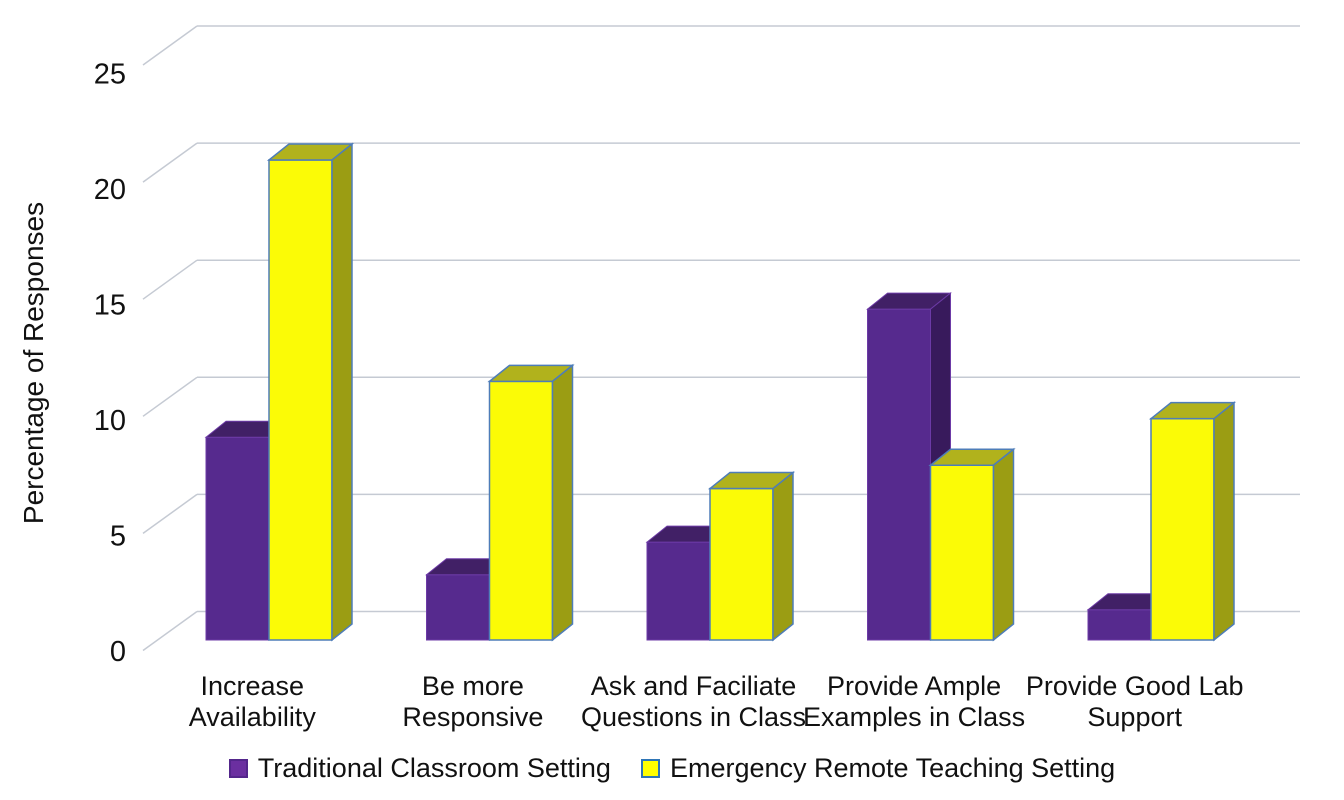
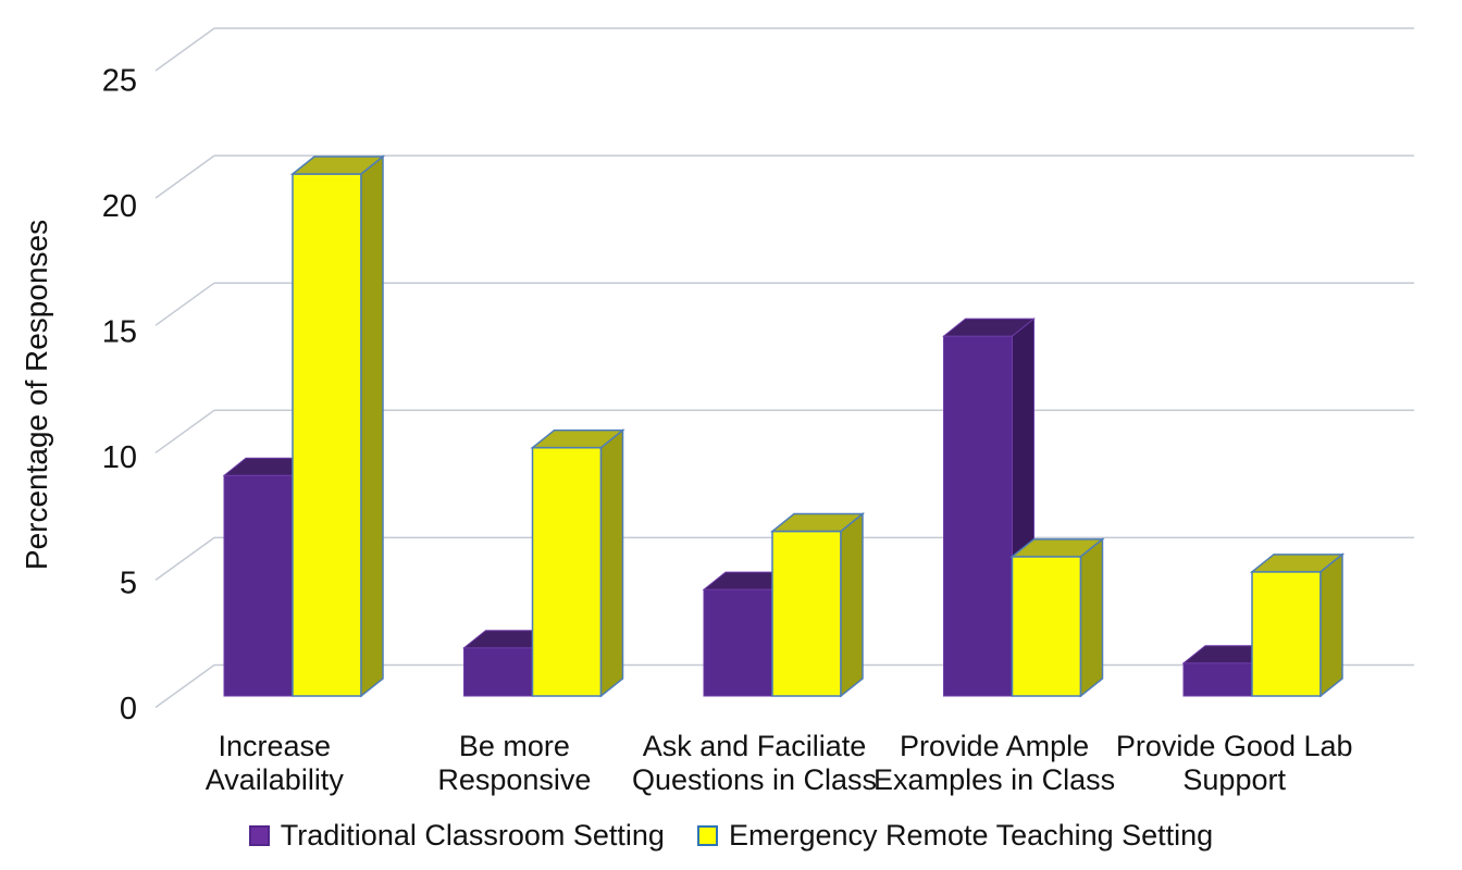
Traditional Classroom Setting/Be more Responsive: 2.8 -> 1.9
Emergency Remote Teaching Setting/Be more Responsive: 11.1 -> 9.8
Emergency Remote Teaching Setting/Provide Ample Examples in Class: 7.5 -> 5.5
Emergency Remote Teaching Setting/Provide Good Lab Support: 9.5 -> 4.9
